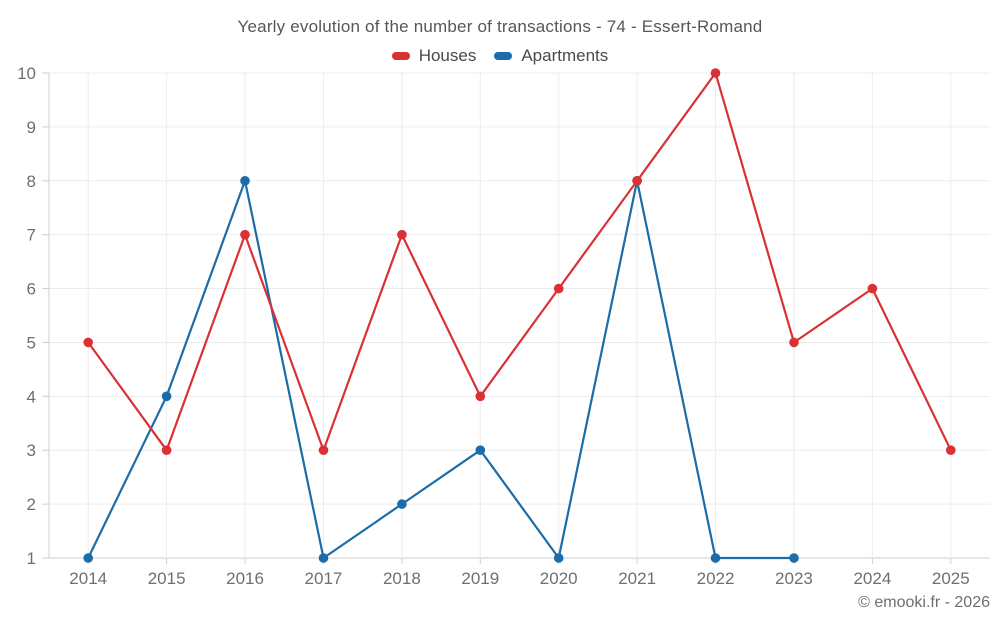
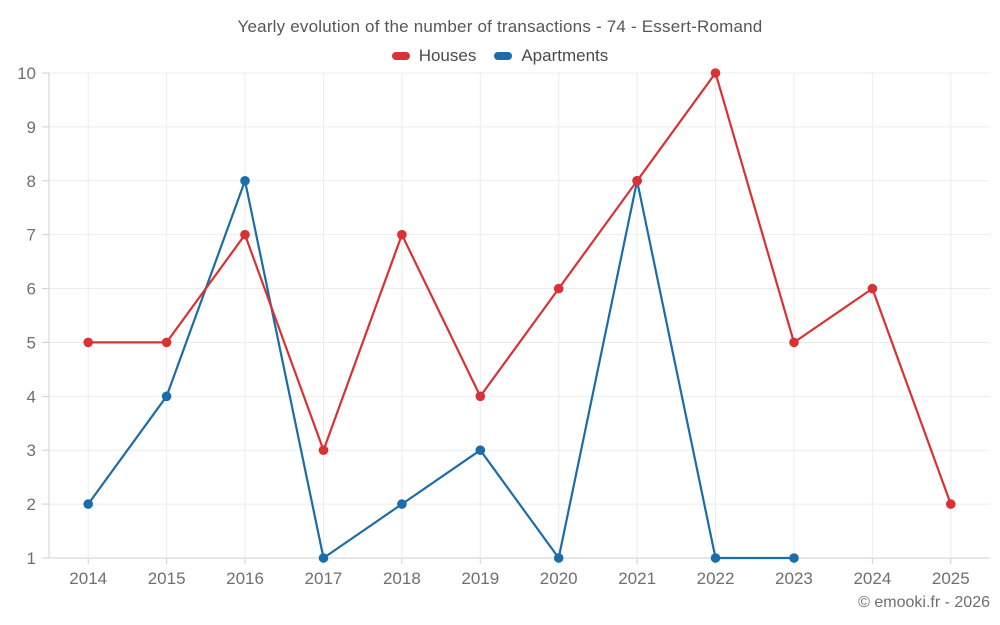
Apartments/2014: 1 -> 2
Houses/2015: 3 -> 5
Houses/2025: 3 -> 2
